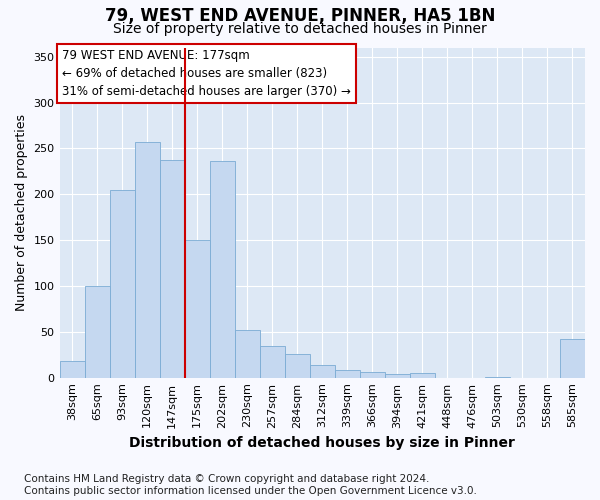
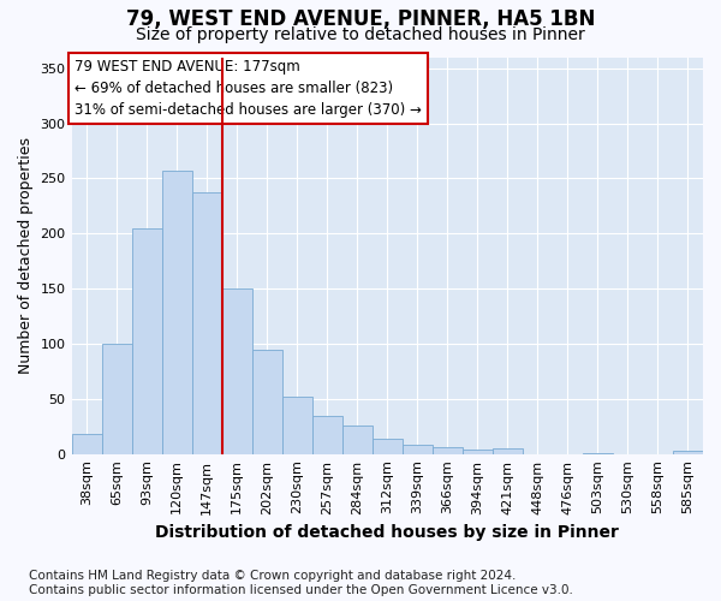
202sqm: 236 -> 95
585sqm: 42 -> 3
